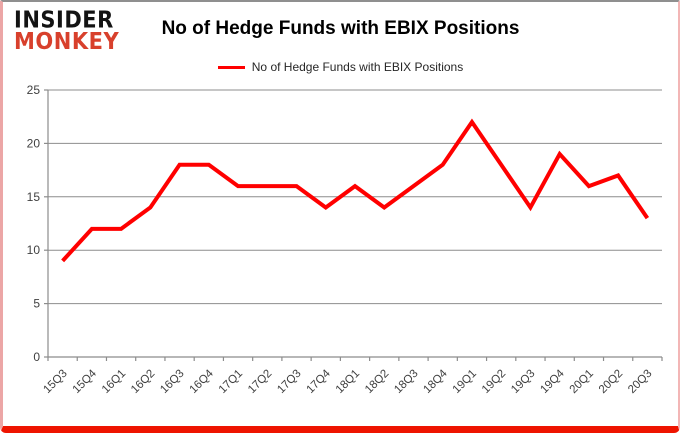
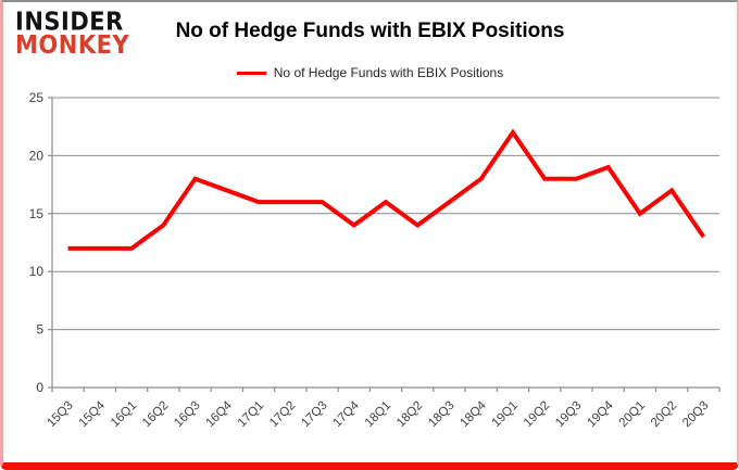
15Q3: 9 -> 12
16Q4: 18 -> 17
19Q3: 14 -> 18
20Q1: 16 -> 15
